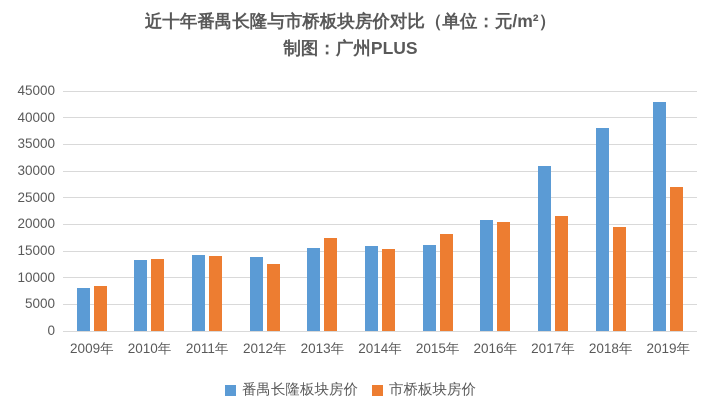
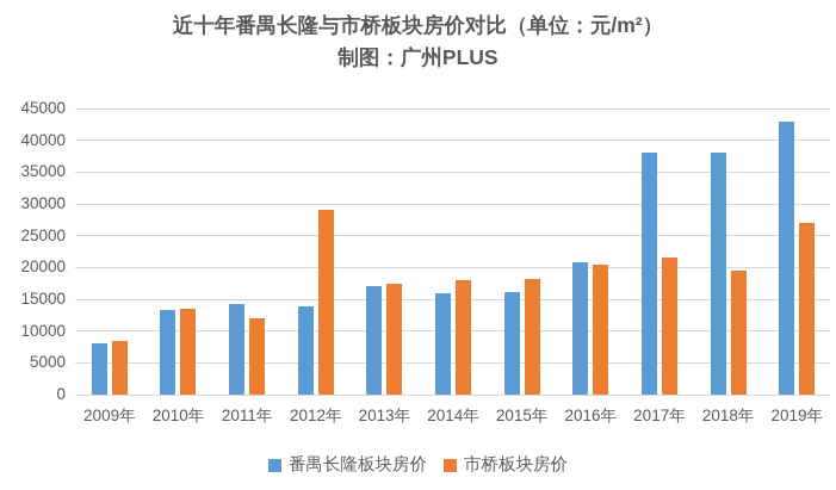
市桥板块房价/2011年: 14000 -> 12000
市桥板块房价/2012年: 12000 -> 29000
番禺长隆板块房价/2013年: 16000 -> 17000
市桥板块房价/2014年: 15000 -> 18000
番禺长隆板块房价/2017年: 31000 -> 38000
